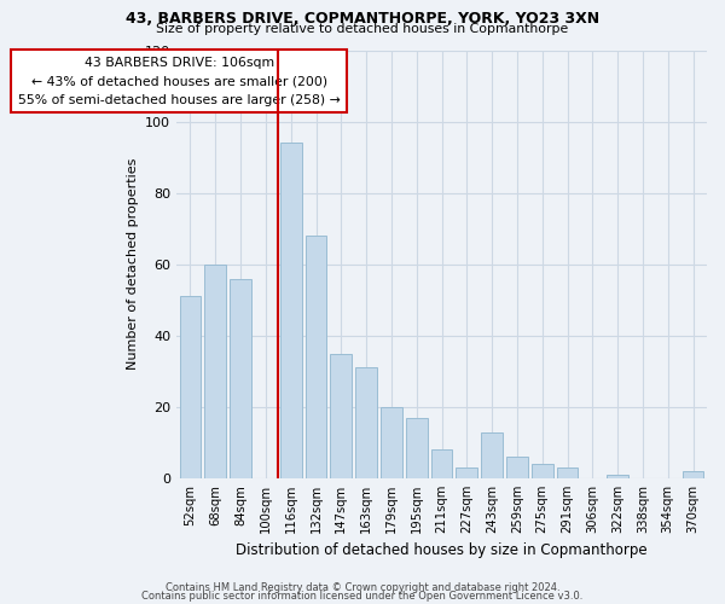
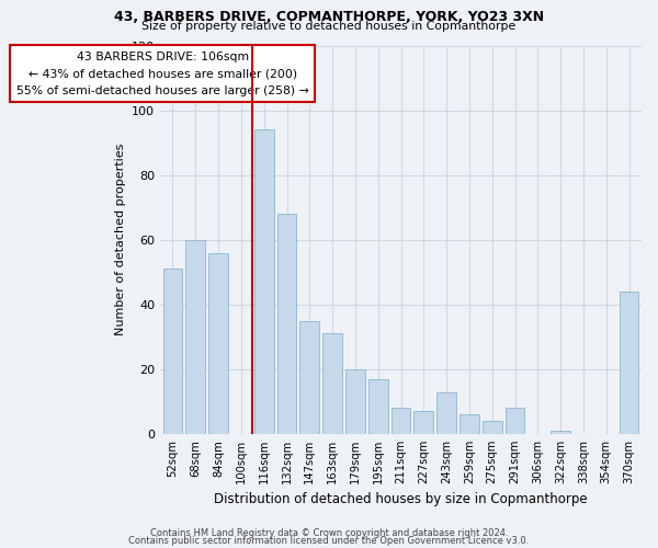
227sqm: 3 -> 7
291sqm: 3 -> 8
370sqm: 2 -> 44
